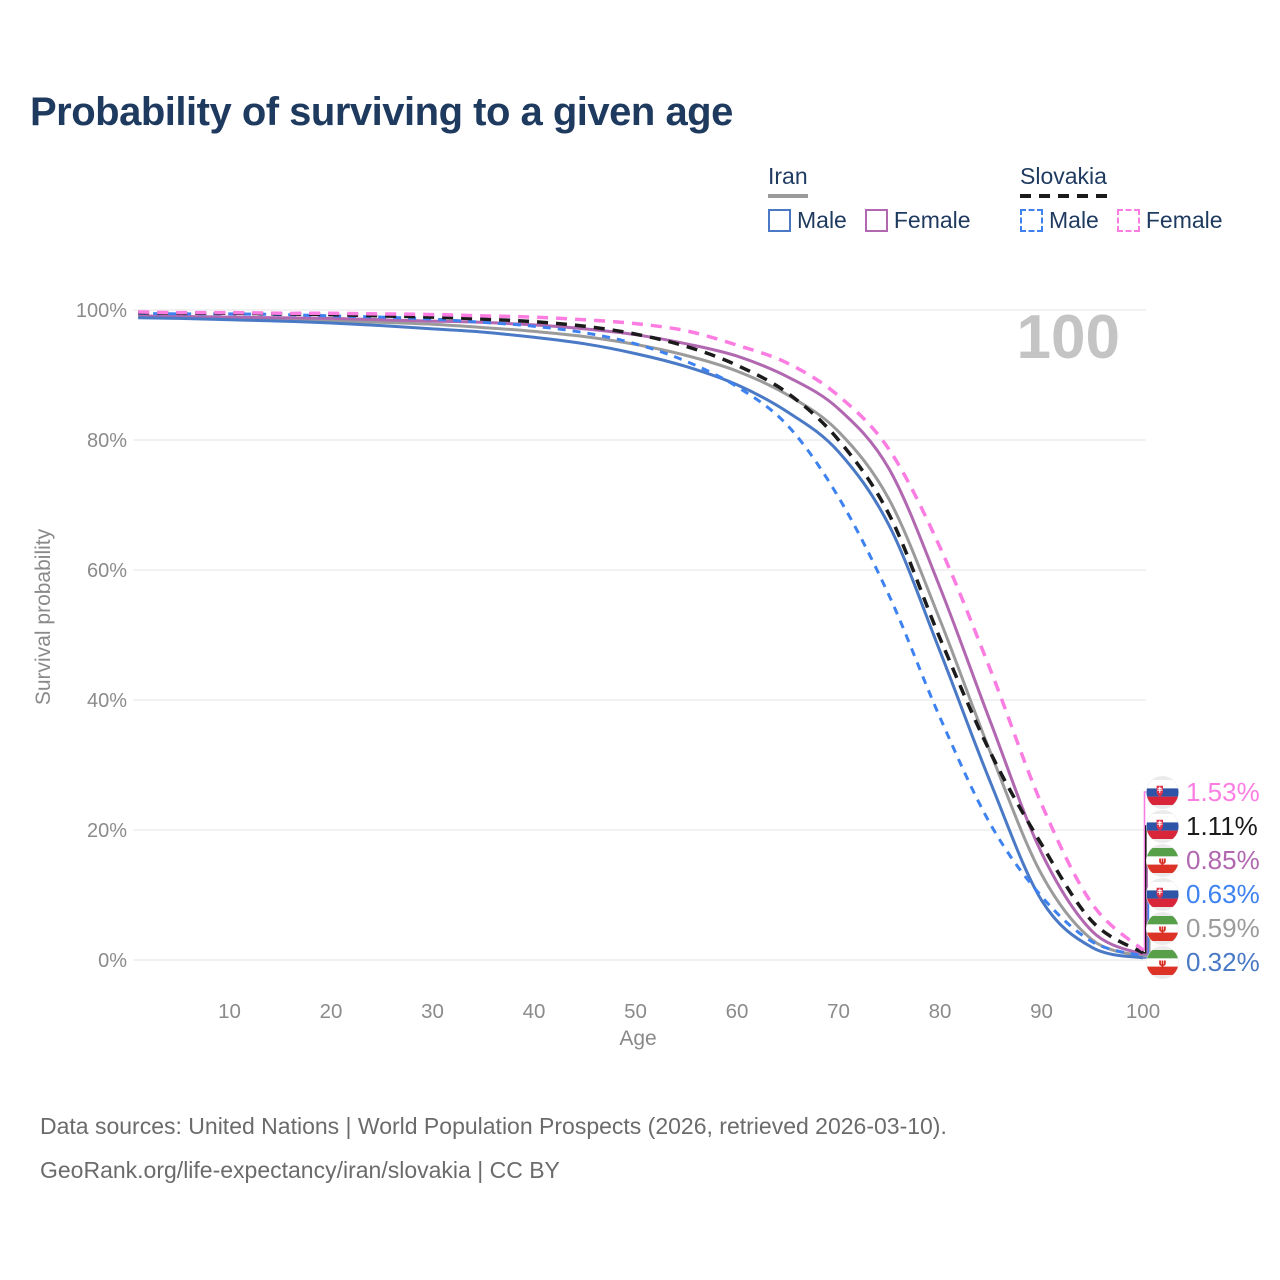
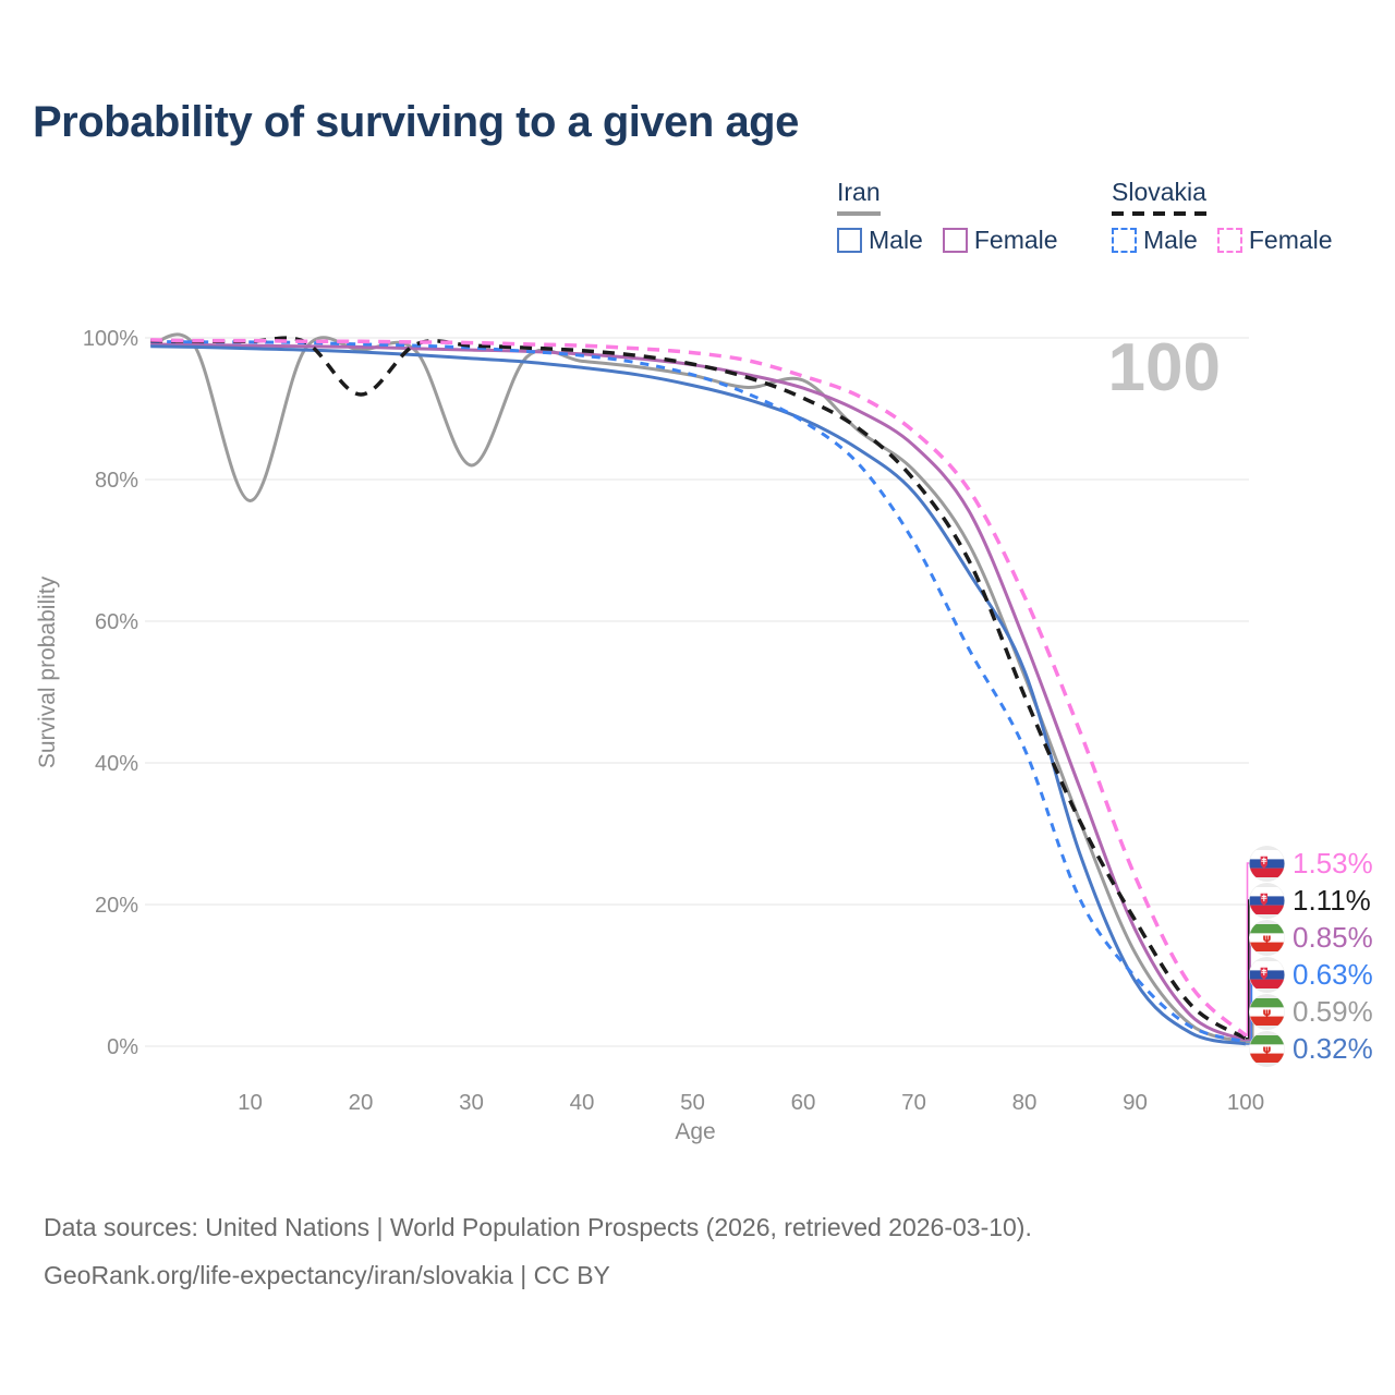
Iran/10: 99% -> 77%
Slovakia/20: 99% -> 92%
Iran/30: 98% -> 82%
Iran/60: 91% -> 94%
Iran Male/80: 48% -> 53%
Slovakia Male/80: 37% -> 42%
